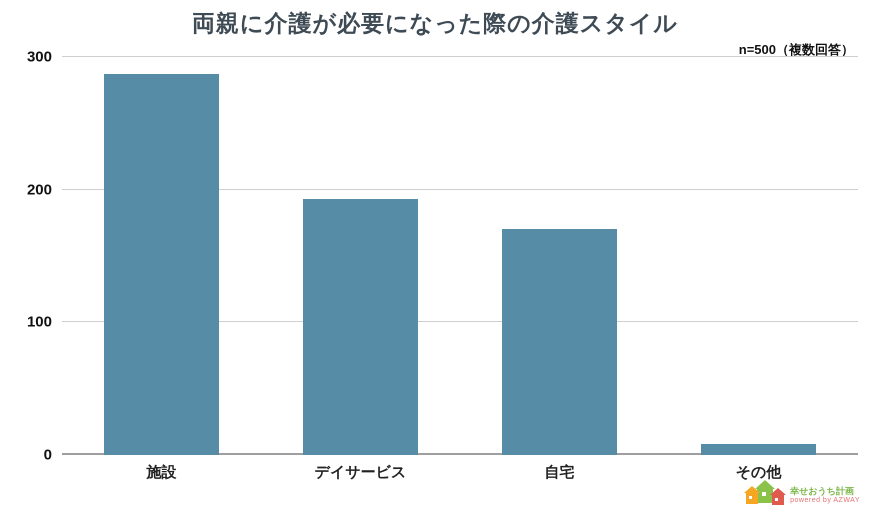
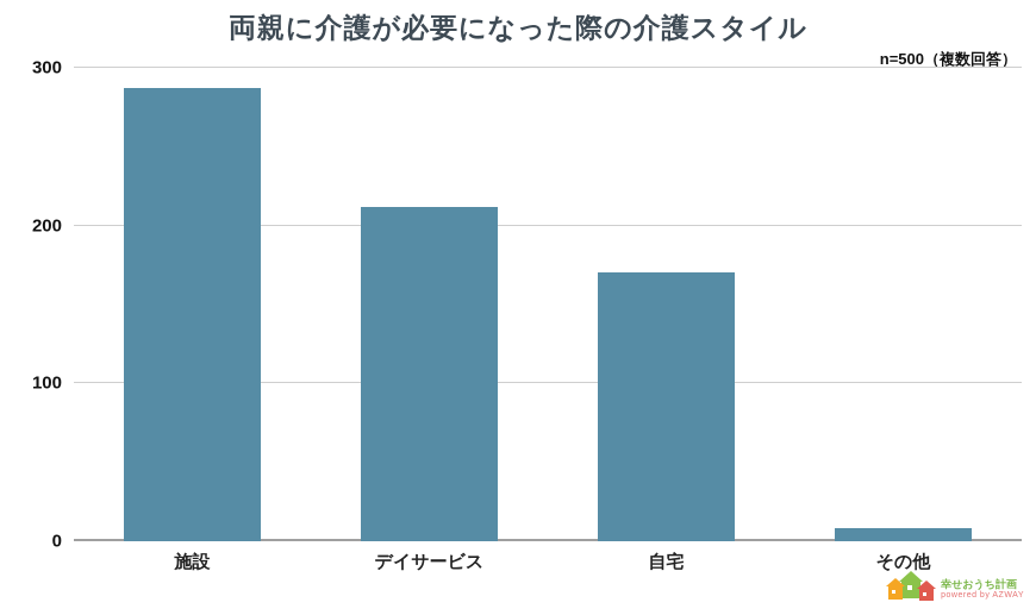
デイサービス: 193 -> 212
